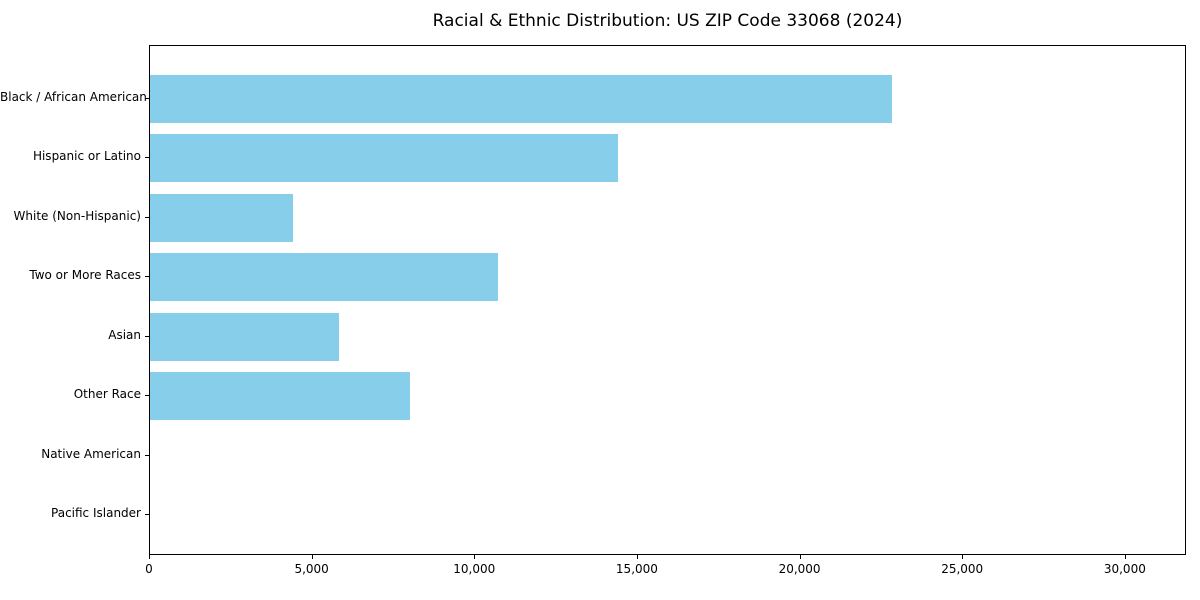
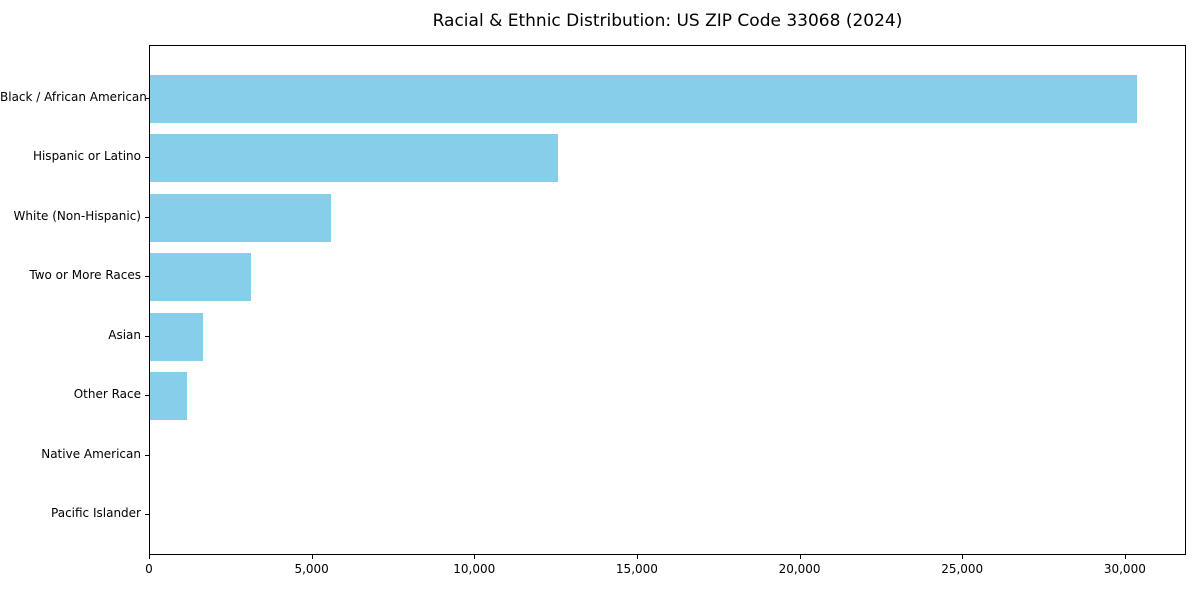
Black / African American: 22800 -> 30300
Hispanic or Latino: 14400 -> 12500
White (Non-Hispanic): 4400 -> 5600
Two or More Races: 10700 -> 3100
Asian: 5800 -> 1600
Other Race: 8000 -> 1100
